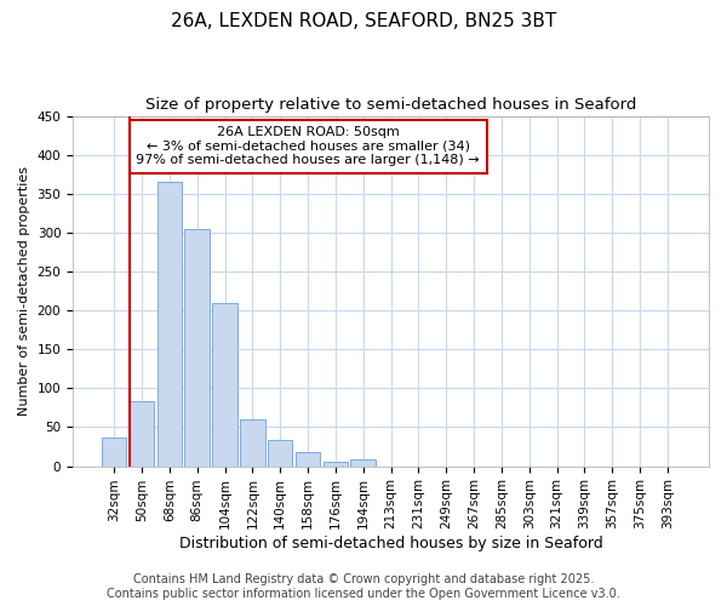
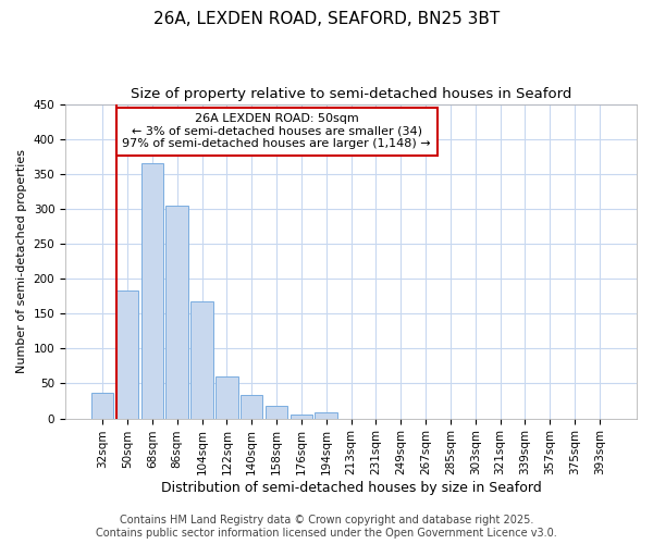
50sqm: 84 -> 183
104sqm: 210 -> 167
